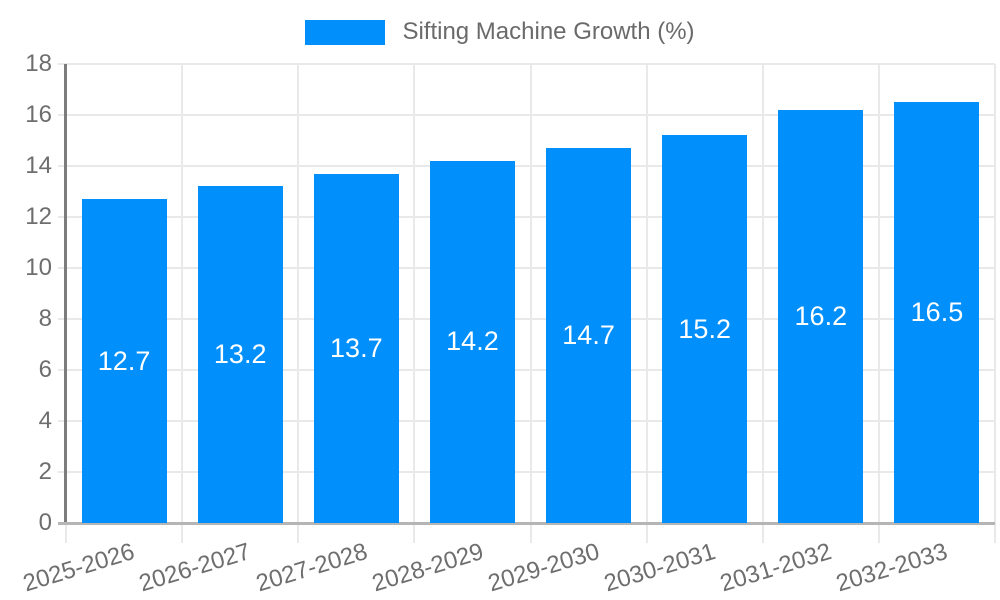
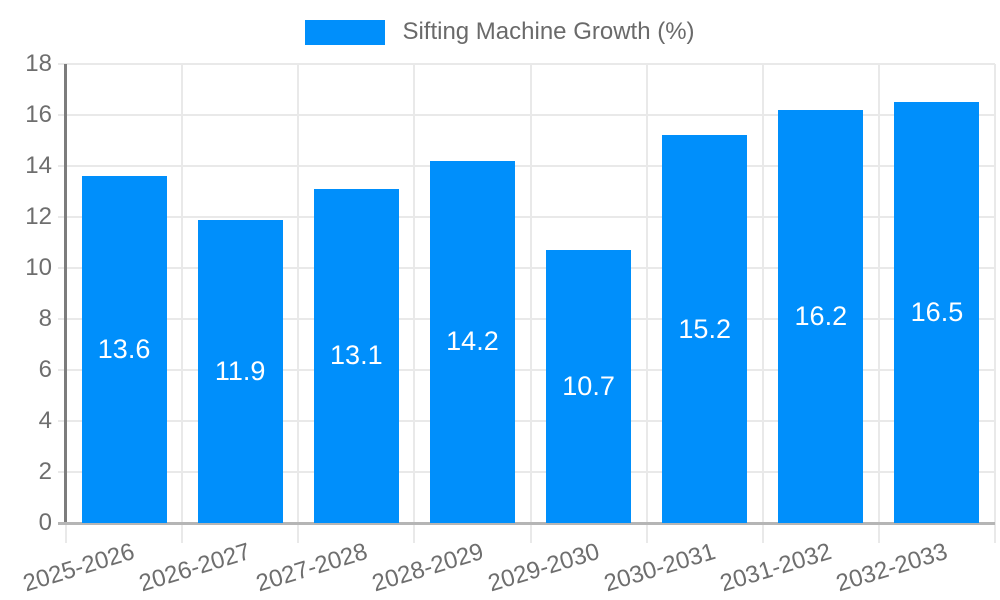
2025-2026: 12.7 -> 13.6
2026-2027: 13.2 -> 11.9
2027-2028: 13.7 -> 13.1
2029-2030: 14.7 -> 10.7
